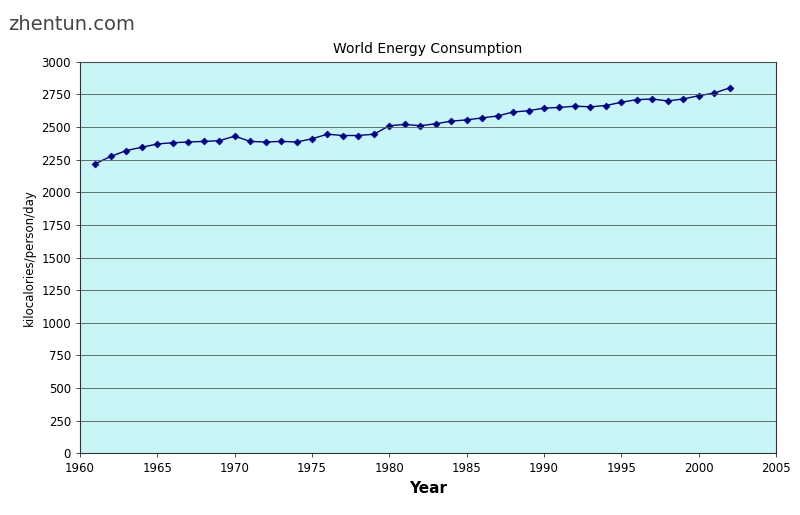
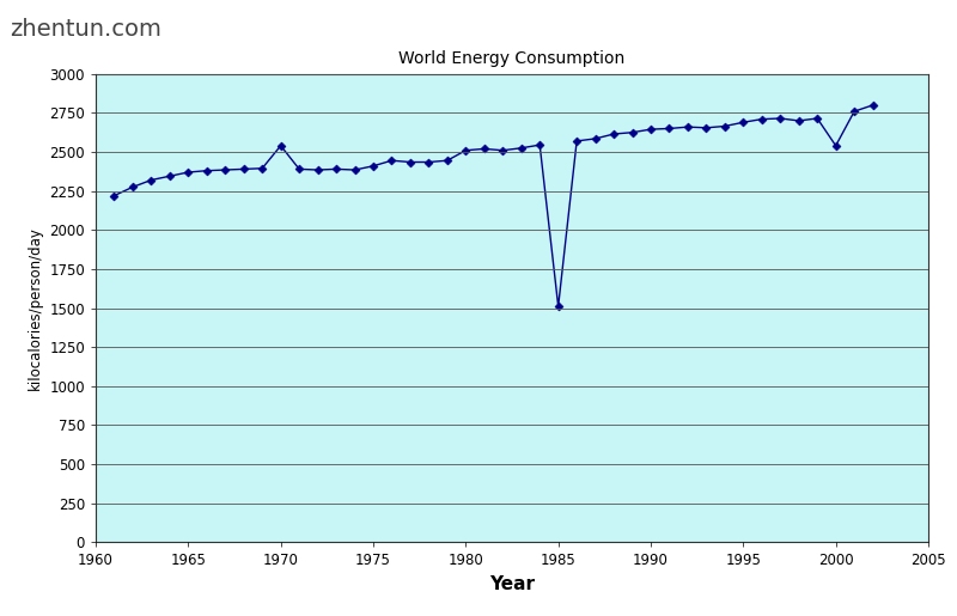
1970: 2430 -> 2540
1985: 2560 -> 1510
2000: 2740 -> 2540
